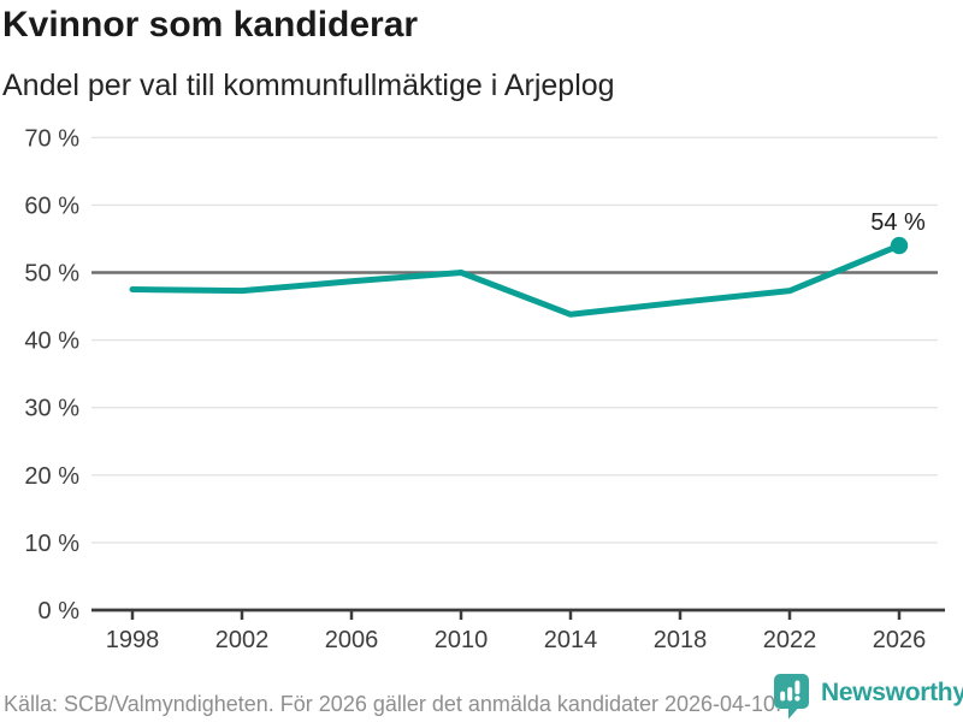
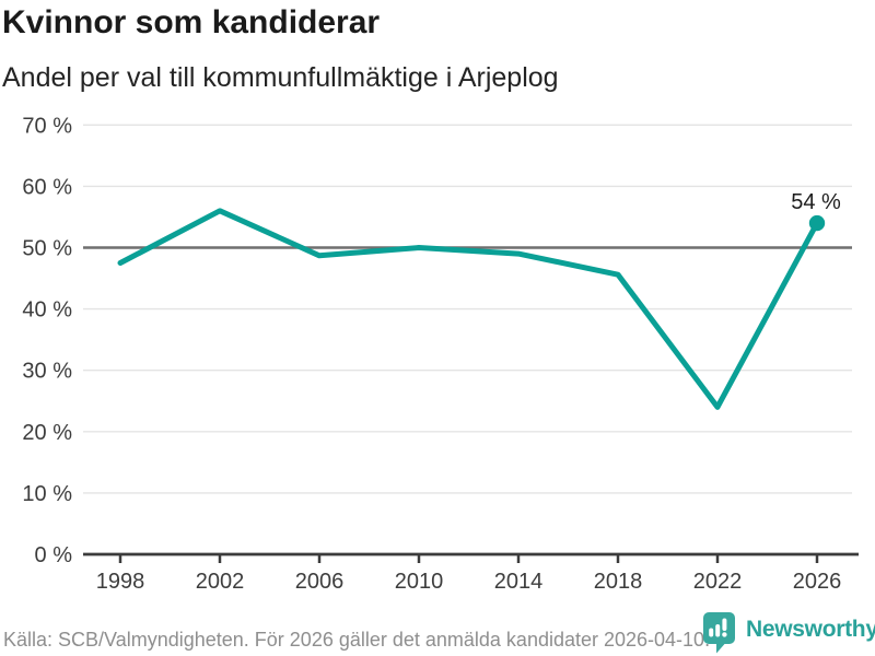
2002: 47% -> 56%
2014: 44% -> 49%
2022: 47% -> 24%
